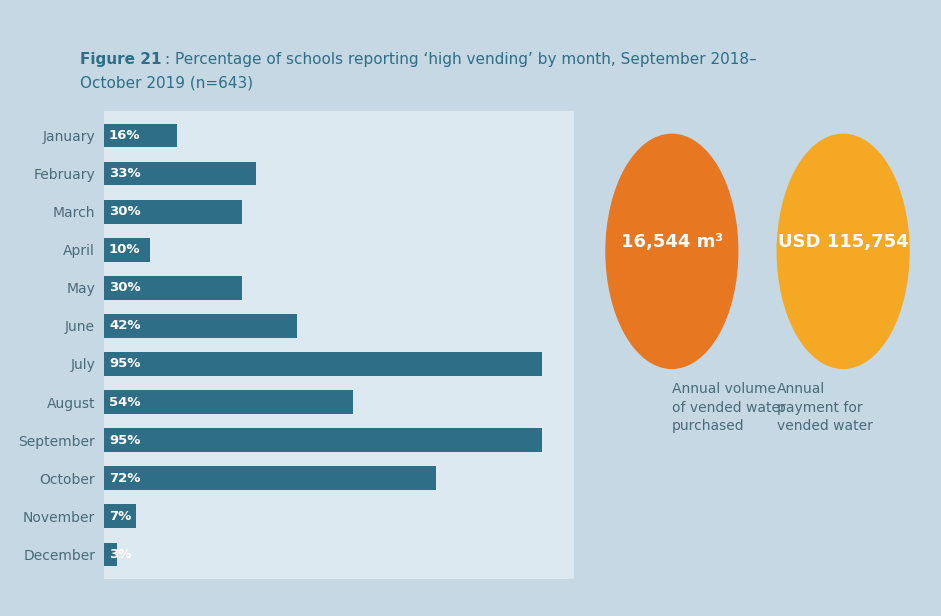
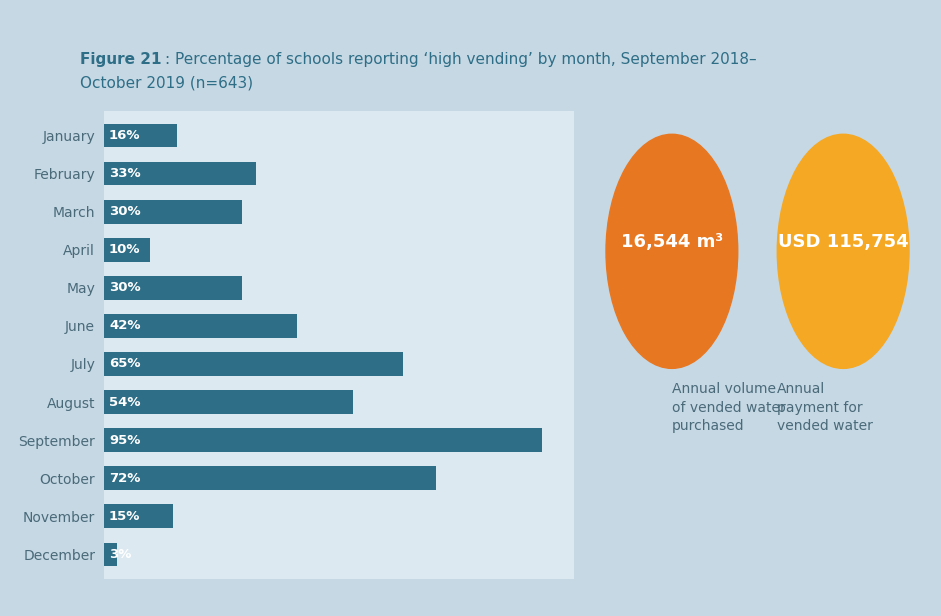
July: 95% -> 65%
November: 7% -> 15%
